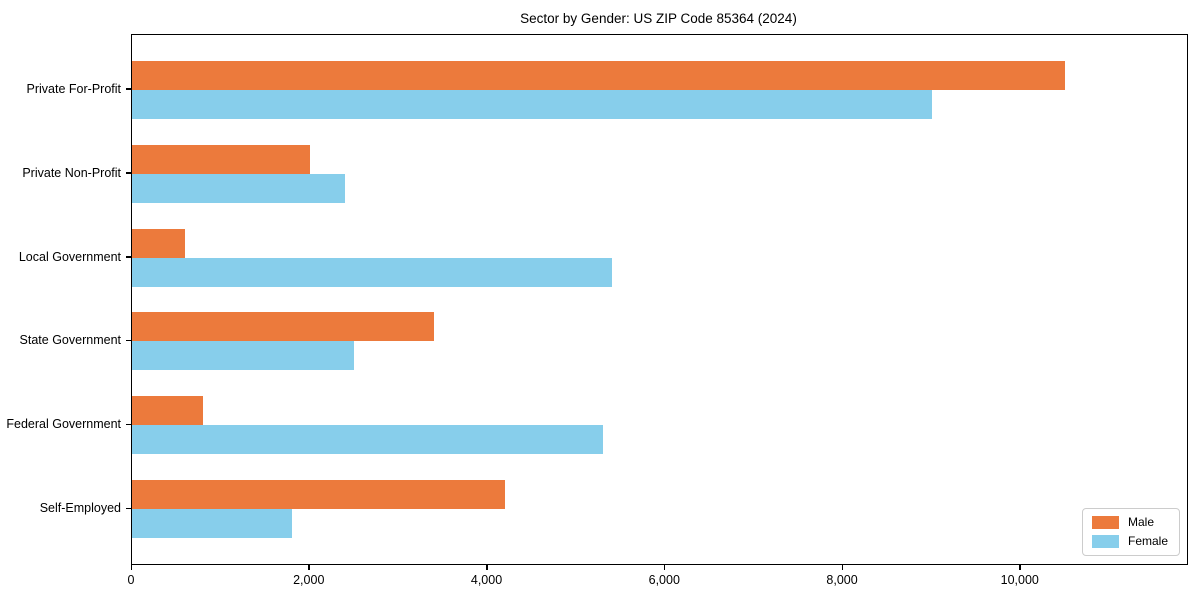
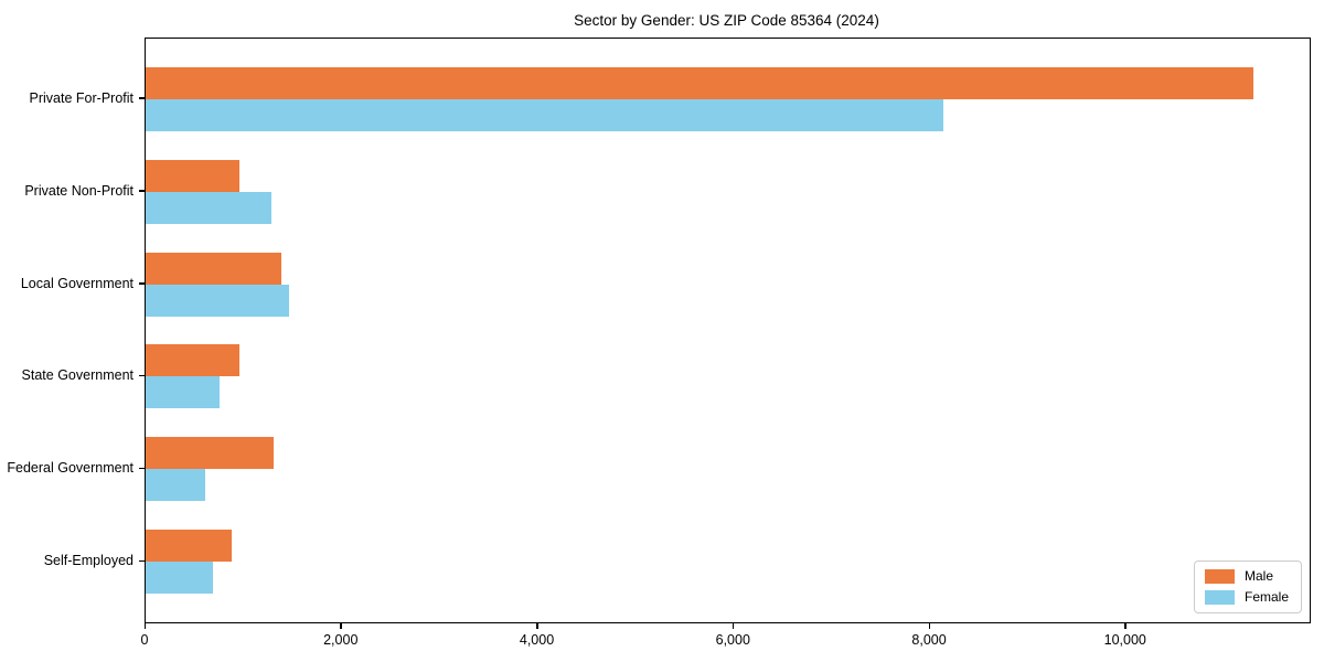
Male/Private For-Profit: 10500 -> 11300
Female/Private For-Profit: 9000 -> 8100
Male/Private Non-Profit: 2000 -> 1000
Female/Private Non-Profit: 2400 -> 1300
Male/Local Government: 600 -> 1400
Female/Local Government: 5400 -> 1500
Male/State Government: 3400 -> 1000
Female/State Government: 2500 -> 800
Male/Federal Government: 800 -> 1300
Female/Federal Government: 5300 -> 600
Male/Self-Employed: 4200 -> 900
Female/Self-Employed: 1800 -> 700
